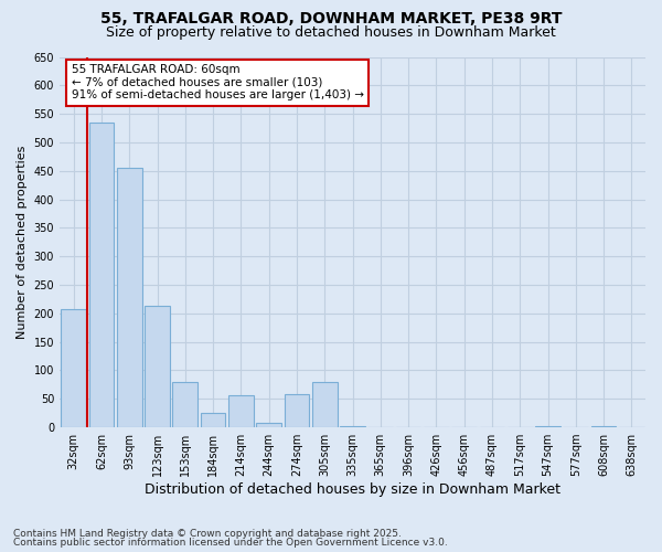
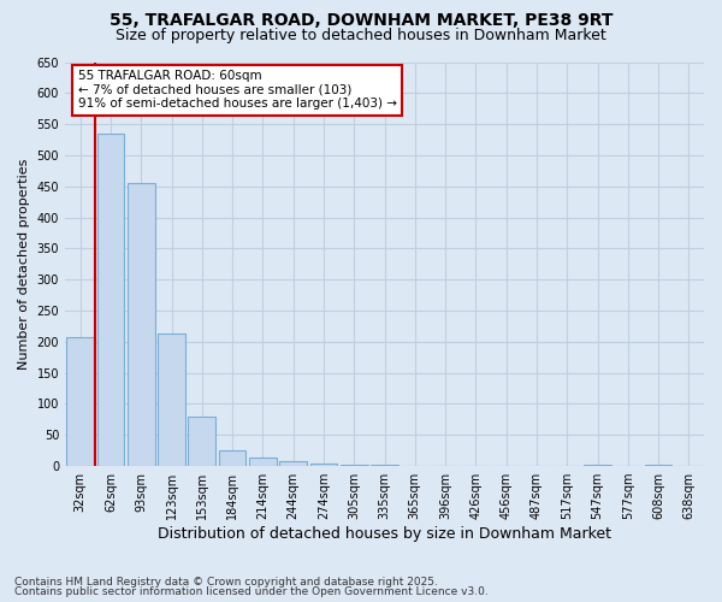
214sqm: 56 -> 13
274sqm: 58 -> 5
305sqm: 80 -> 3
